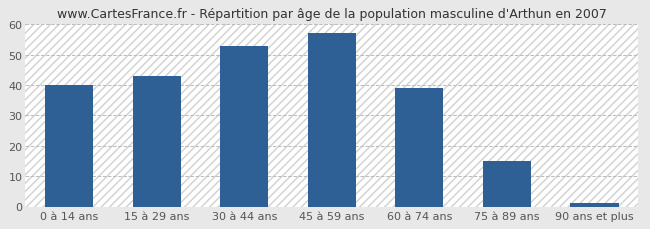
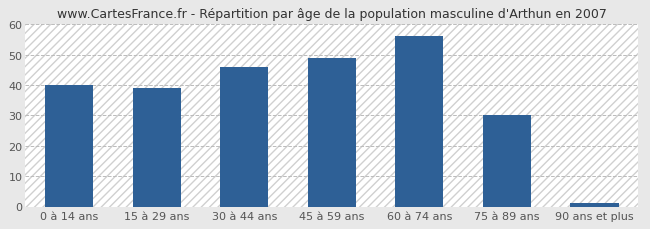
15 à 29 ans: 43 -> 39
30 à 44 ans: 53 -> 46
45 à 59 ans: 57 -> 49
60 à 74 ans: 39 -> 56
75 à 89 ans: 15 -> 30
